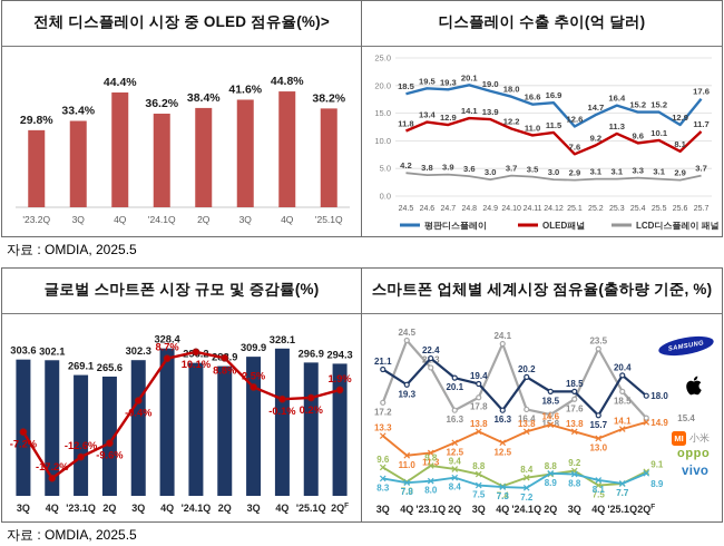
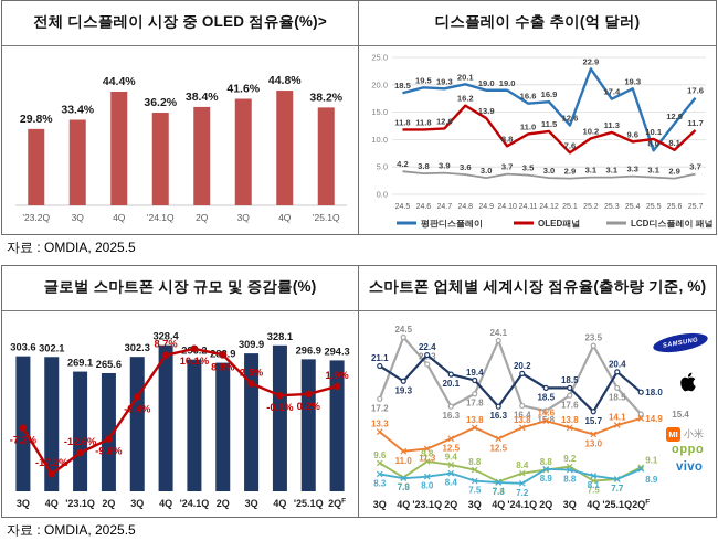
디스플레이 수출 추이(억 달러)/OLED패널/24.6: 13.4 -> 11.8
디스플레이 수출 추이(억 달러)/OLED패널/24.7: 12.9 -> 12.0
디스플레이 수출 추이(억 달러)/OLED패널/24.8: 14.1 -> 16.2
디스플레이 수출 추이(억 달러)/평판디스플레이/24.10: 18.0 -> 19.0
디스플레이 수출 추이(억 달러)/OLED패널/24.10: 12.2 -> 8.8
디스플레이 수출 추이(억 달러)/평판디스플레이/25.2: 14.7 -> 22.9
디스플레이 수출 추이(억 달러)/OLED패널/25.2: 9.2 -> 10.2
디스플레이 수출 추이(억 달러)/평판디스플레이/25.3: 16.4 -> 17.4
디스플레이 수출 추이(억 달러)/평판디스플레이/25.4: 15.2 -> 19.3
디스플레이 수출 추이(억 달러)/평판디스플레이/25.5: 15.2 -> 8.0
